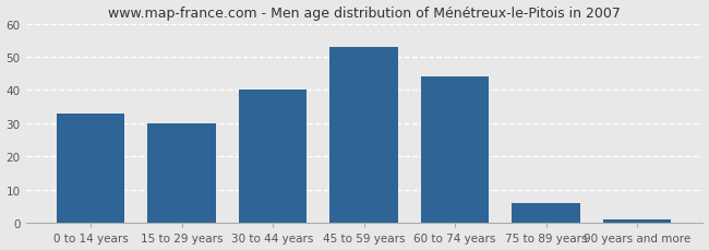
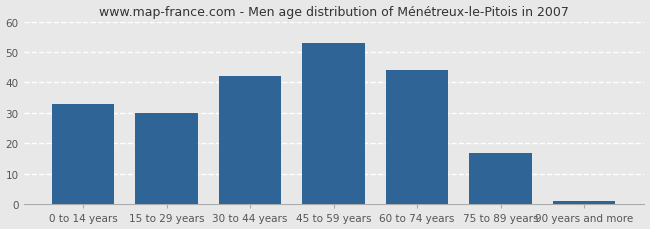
30 to 44 years: 40 -> 42
75 to 89 years: 6 -> 17
